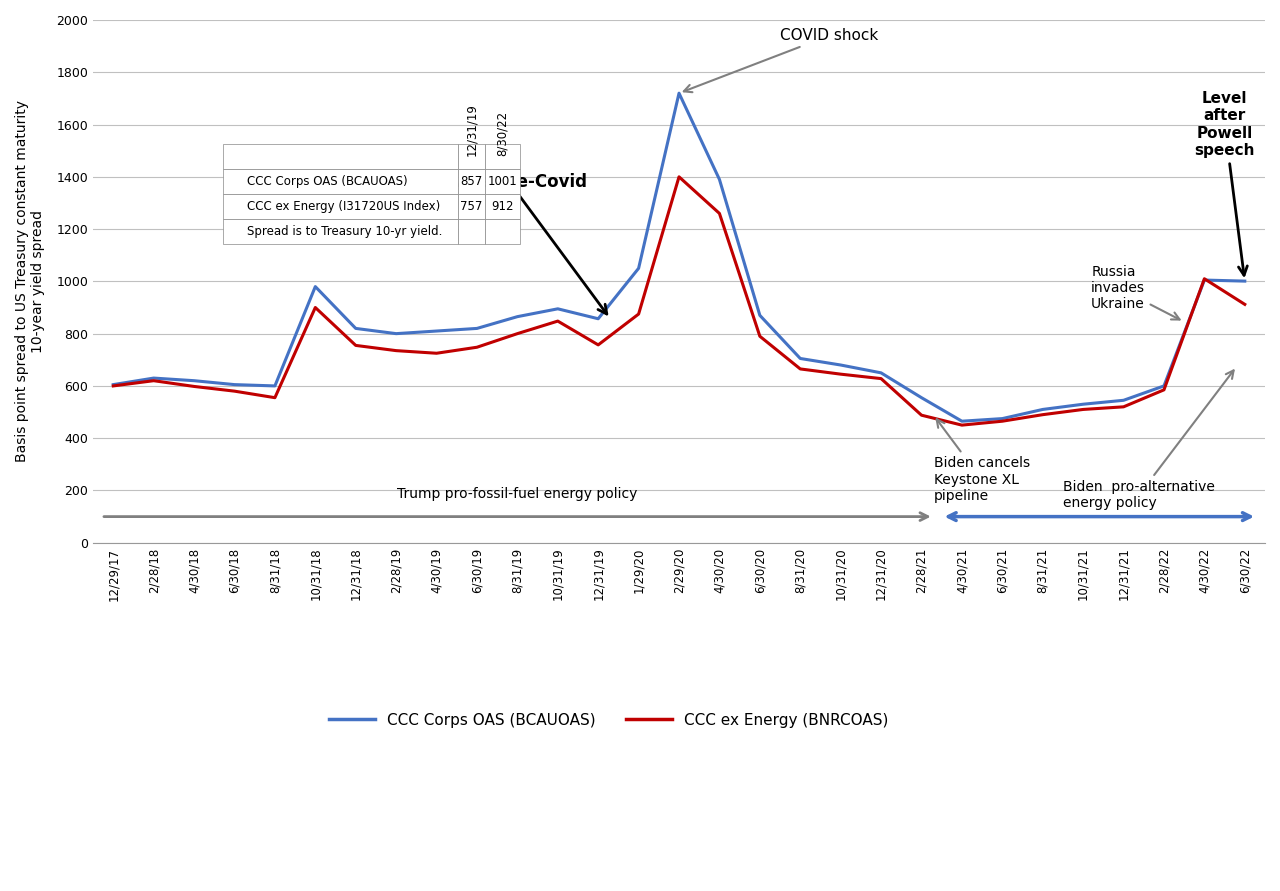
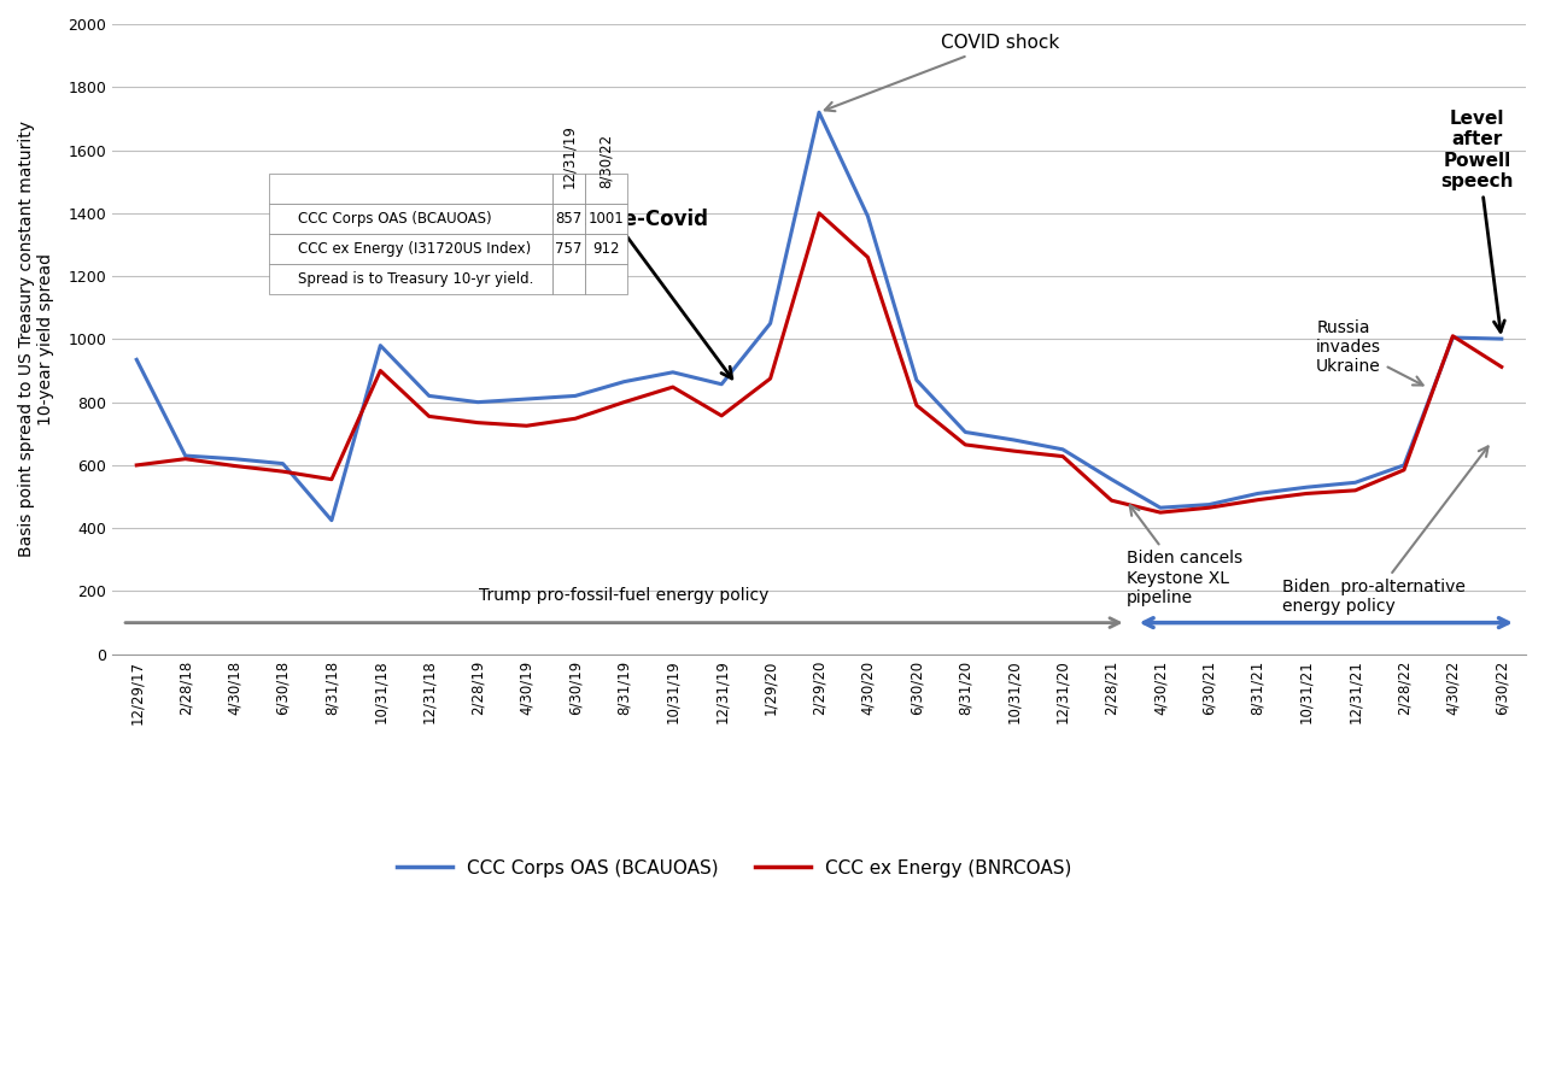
CCC Corps OAS (BCAUOAS)/12/29/17: 605 -> 935
CCC Corps OAS (BCAUOAS)/8/31/18: 600 -> 425
